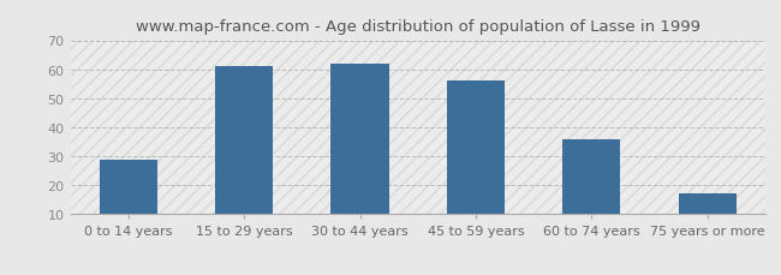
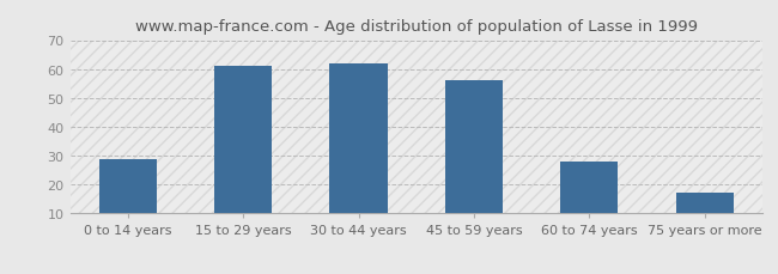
60 to 74 years: 36 -> 28
